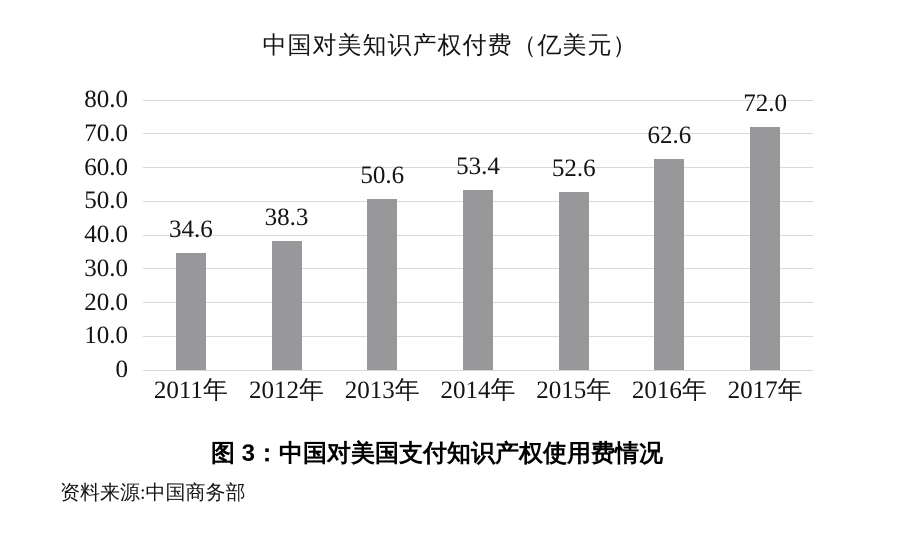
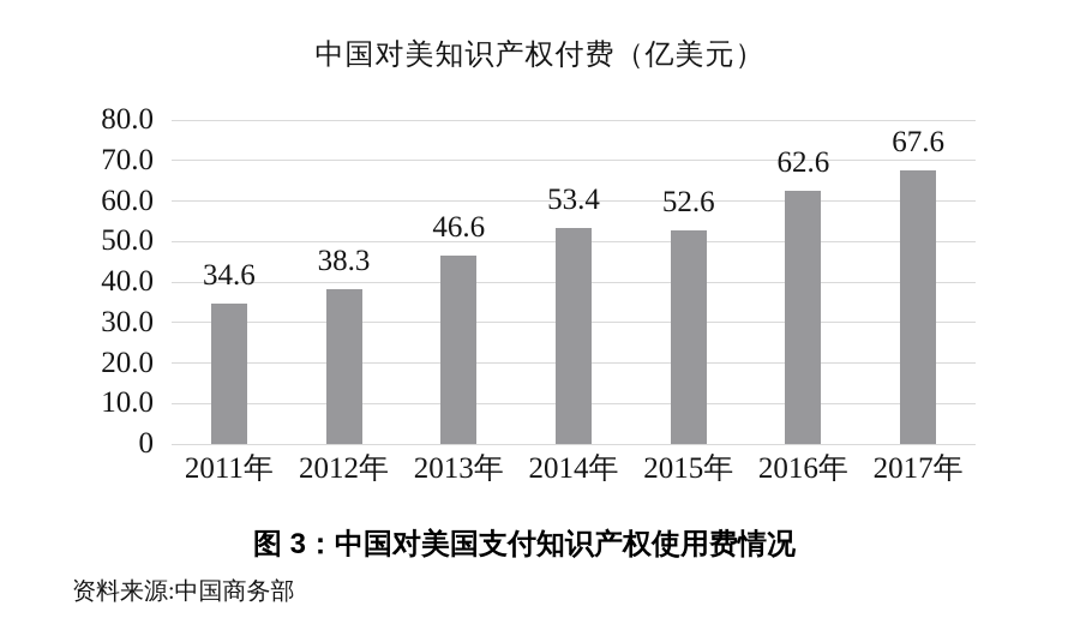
2013年: 50.6 -> 46.6
2017年: 72.0 -> 67.6
